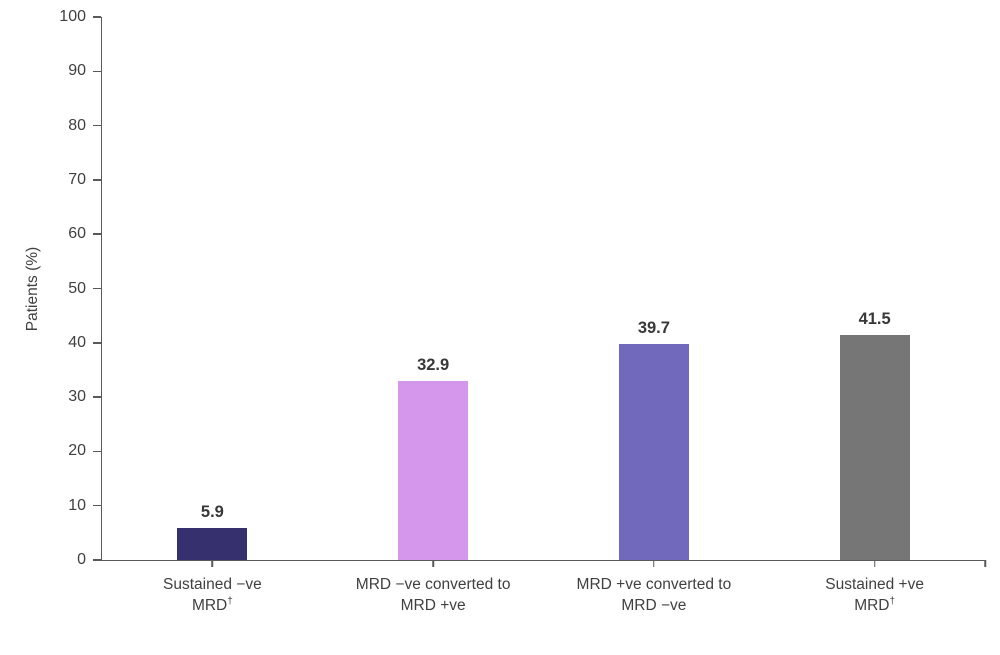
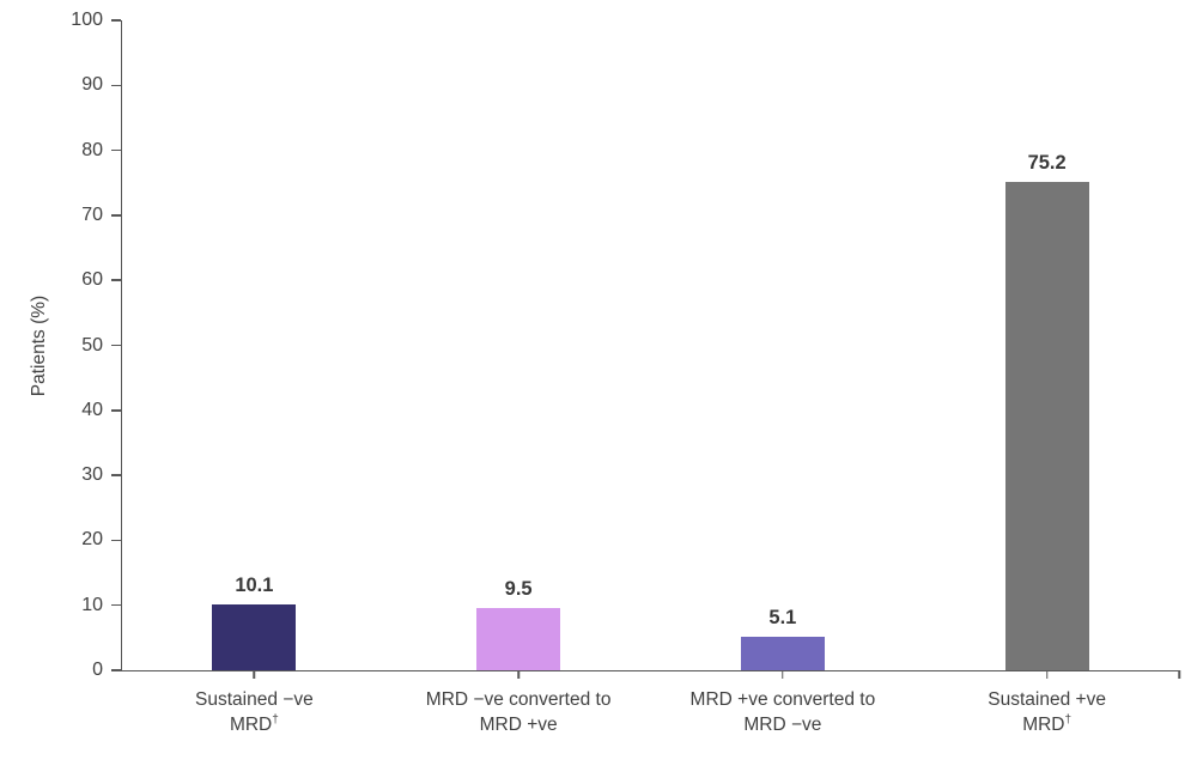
Sustained −ve MRD†: 5.9 -> 10.1
MRD −ve converted to MRD +ve: 32.9 -> 9.5
MRD +ve converted to MRD −ve: 39.7 -> 5.1
Sustained +ve MRD†: 41.5 -> 75.2
